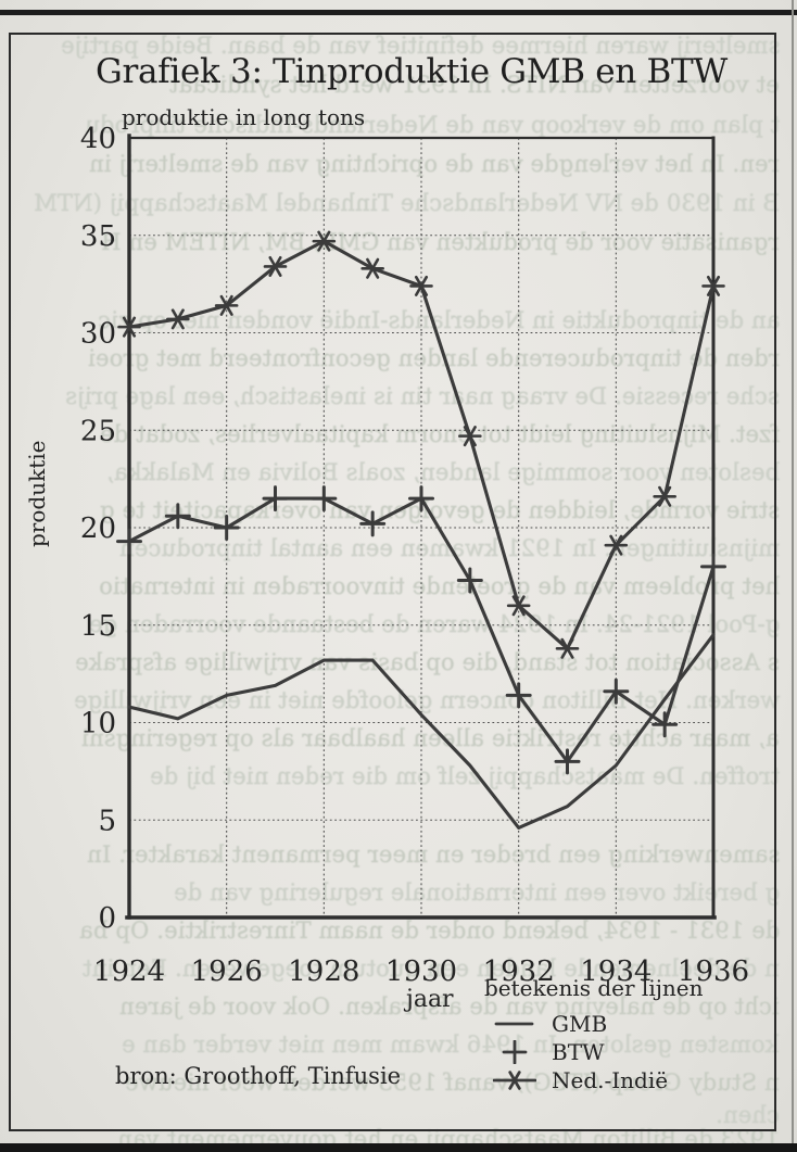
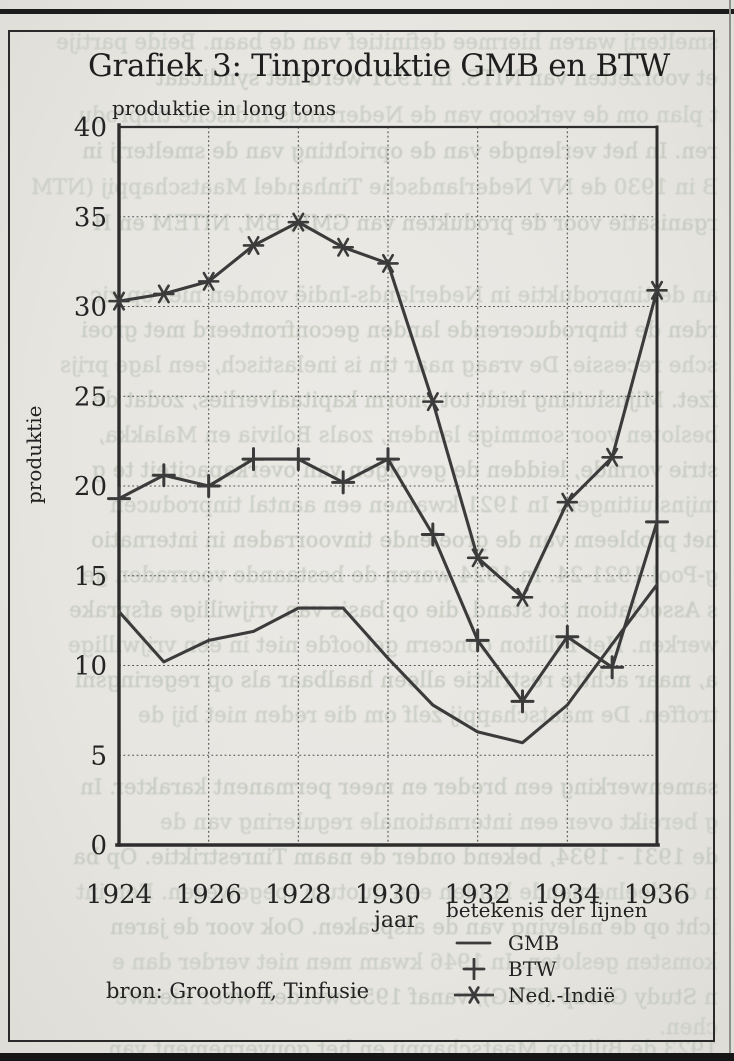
GMB/1924: 10.8 -> 13.0
GMB/1932: 4.6 -> 6.3
Ned.-Indië/1936: 32.4 -> 30.9
